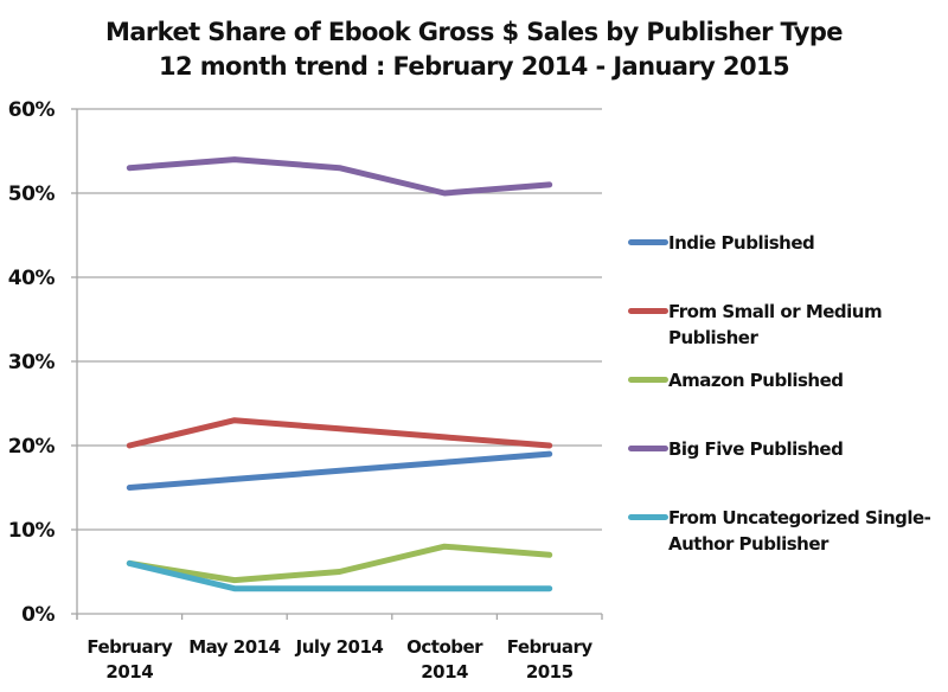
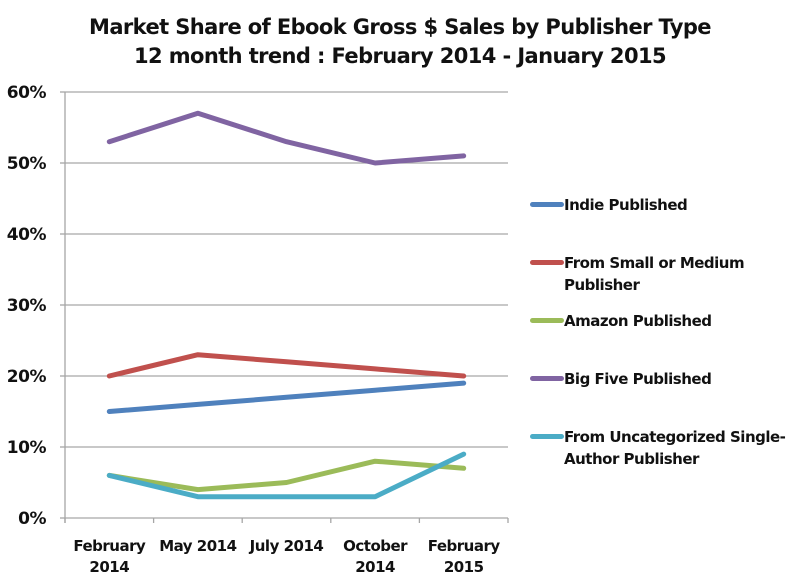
Big Five Published/May 2014: 54% -> 57%
From Uncategorized Single-Author Publisher/February 2015: 3% -> 9%
